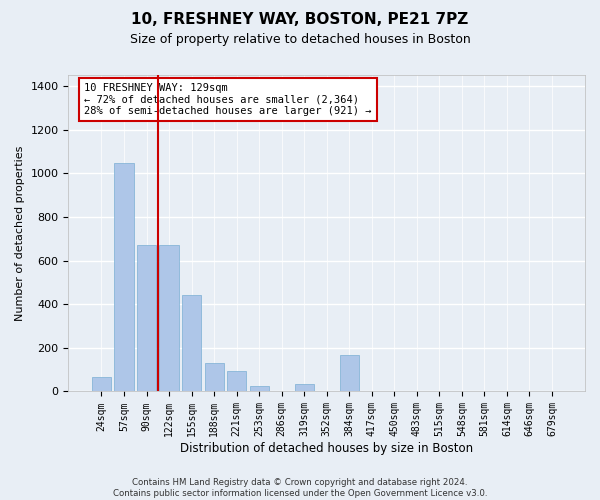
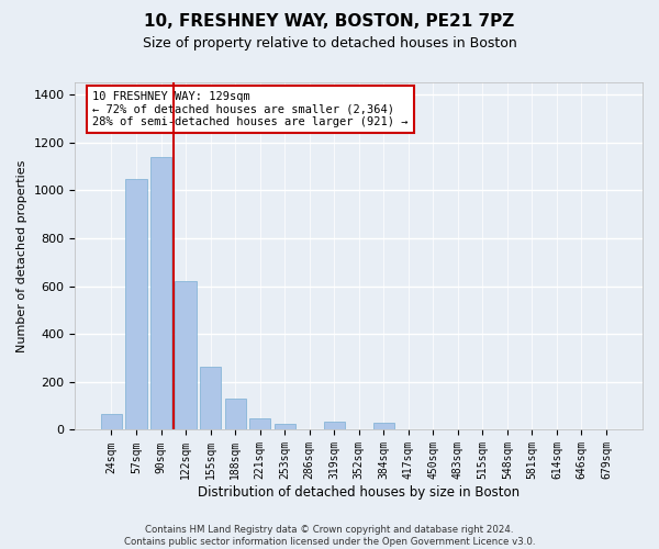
90sqm: 670 -> 1140
122sqm: 670 -> 620
155sqm: 440 -> 265
221sqm: 95 -> 50
384sqm: 165 -> 30
